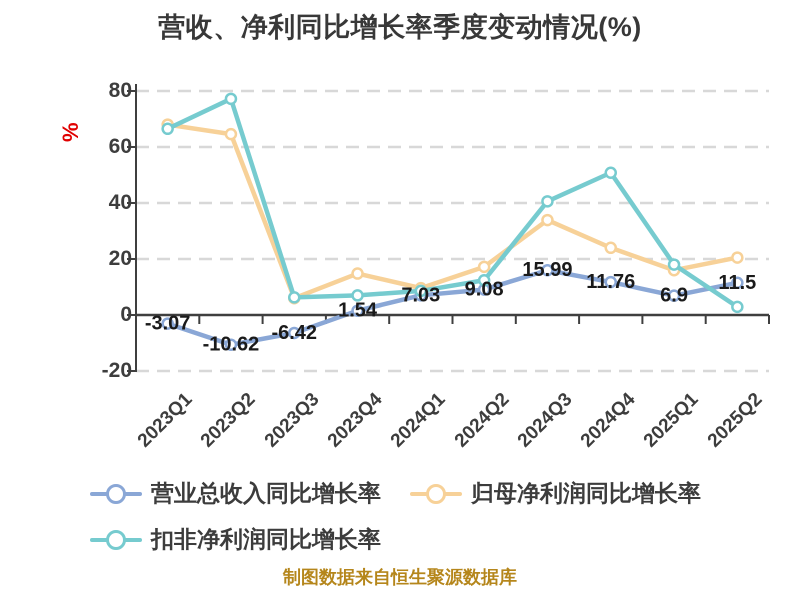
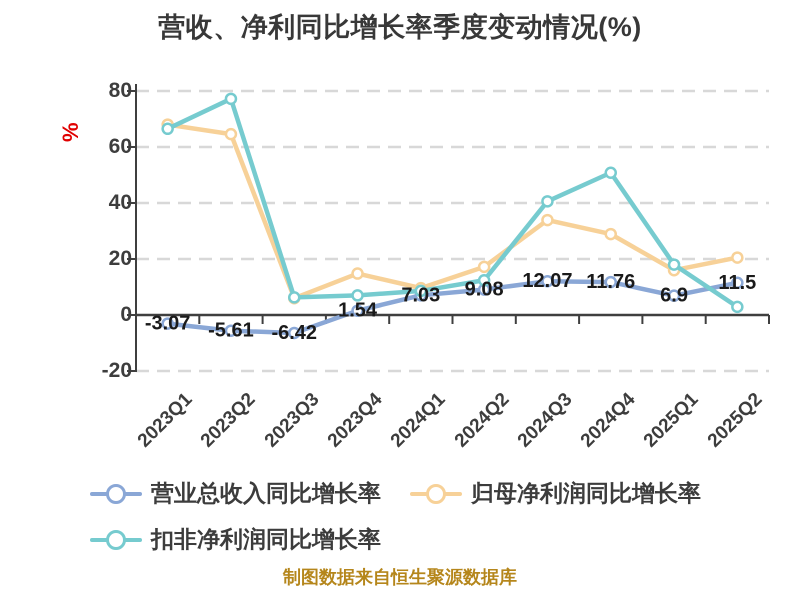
营业总收入同比增长率/2023Q2: -10.62 -> -5.61
营业总收入同比增长率/2024Q3: 15.99 -> 12.07
归母净利润同比增长率/2024Q4: 24 -> 29
